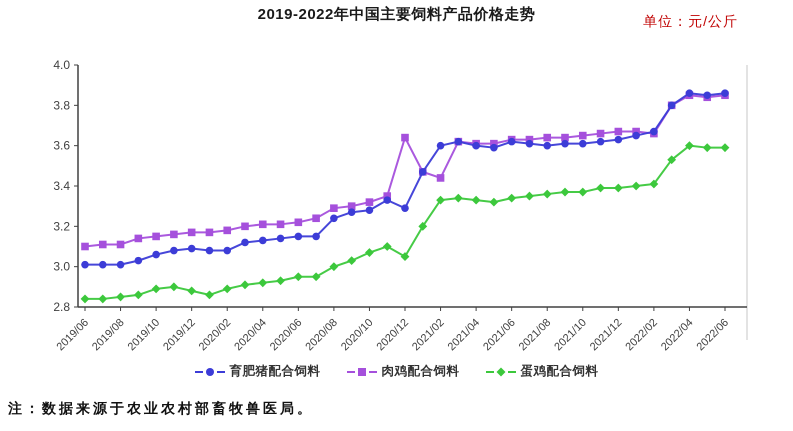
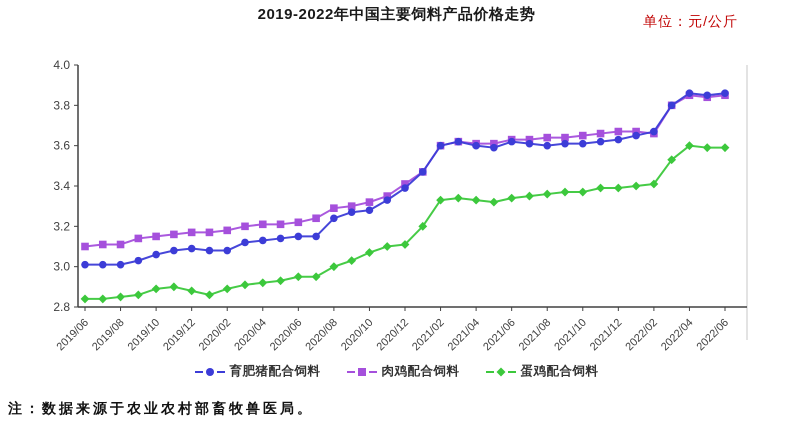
育肥猪配合饲料/2020/12: 3.29 -> 3.39
肉鸡配合饲料/2020/12: 3.64 -> 3.41
蛋鸡配合饲料/2020/12: 3.05 -> 3.11
肉鸡配合饲料/2021/02: 3.44 -> 3.60
